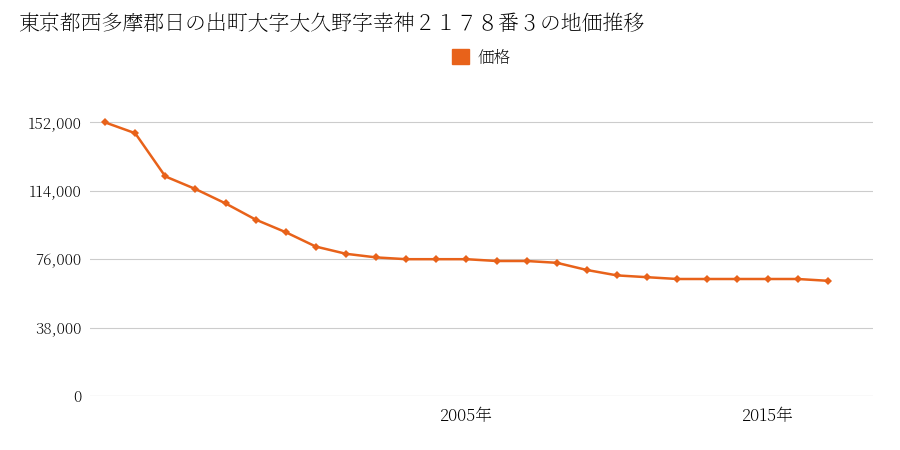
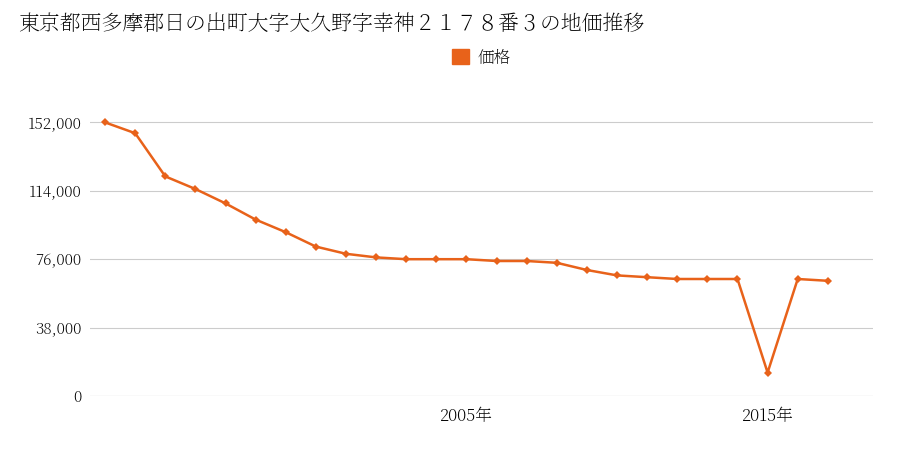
2015年: 65,000 -> 13,000
